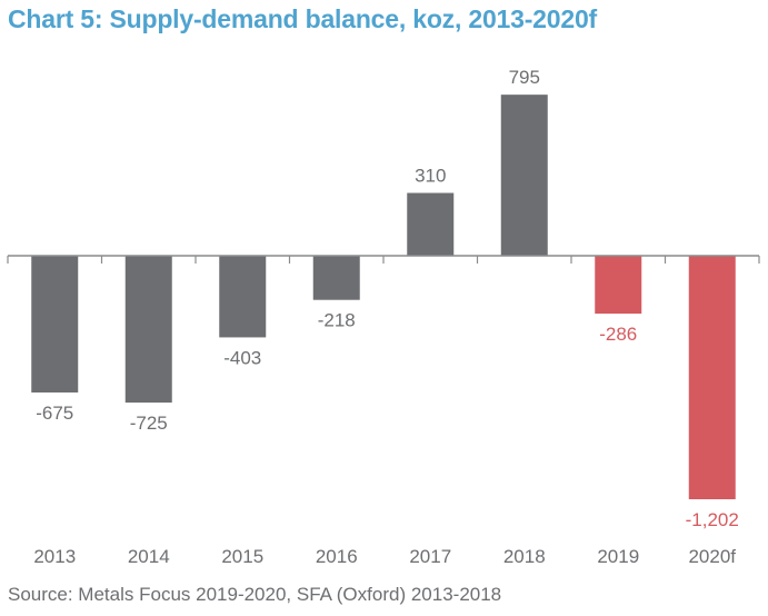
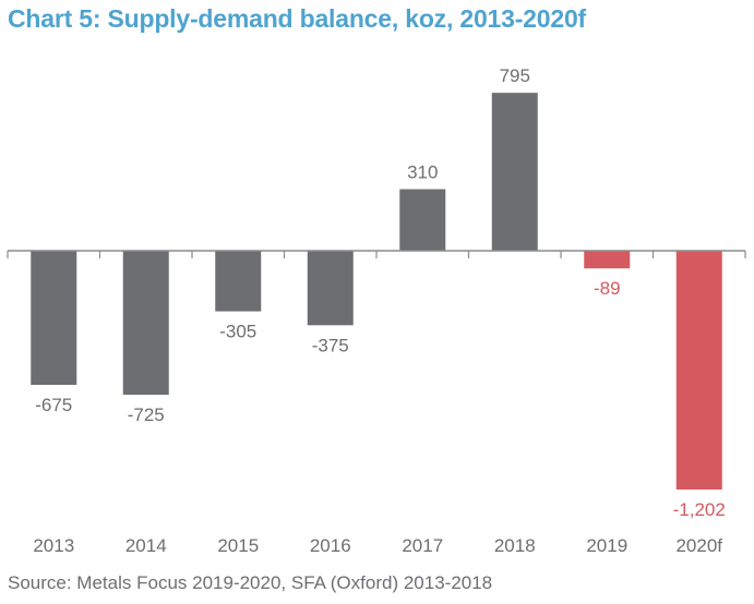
2015: -403 -> -305
2016: -218 -> -375
2019: -286 -> -89
